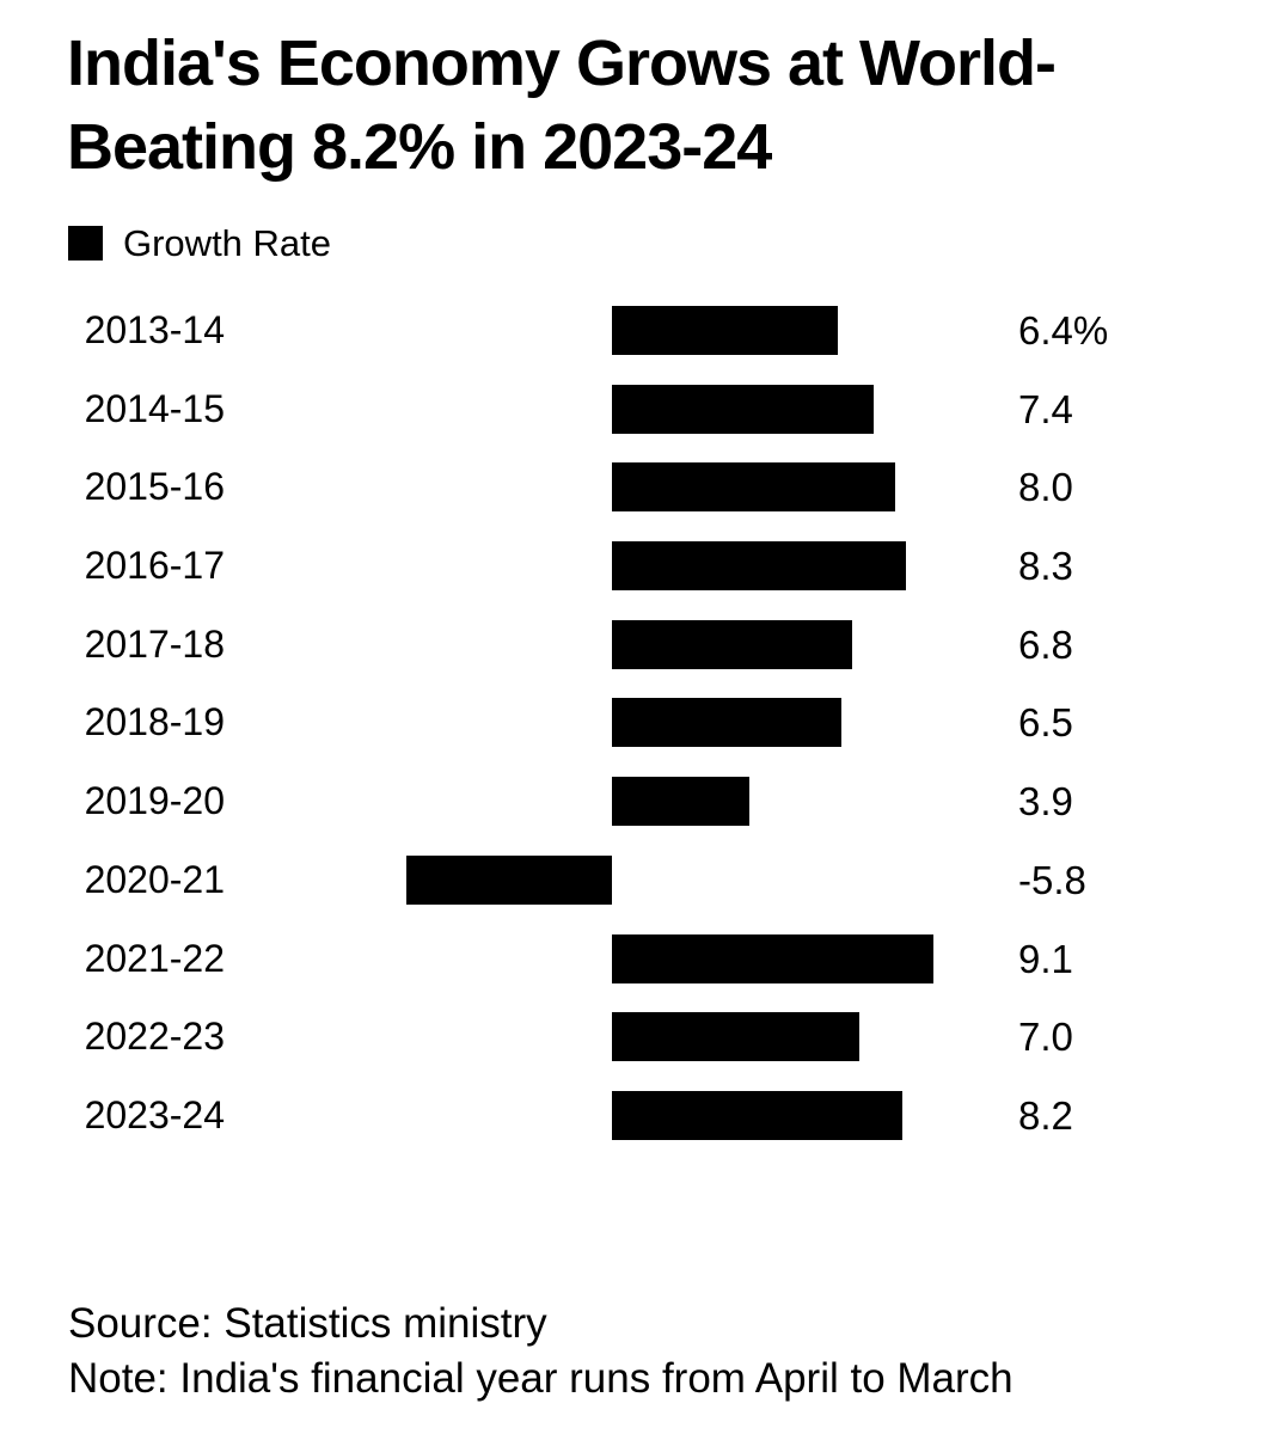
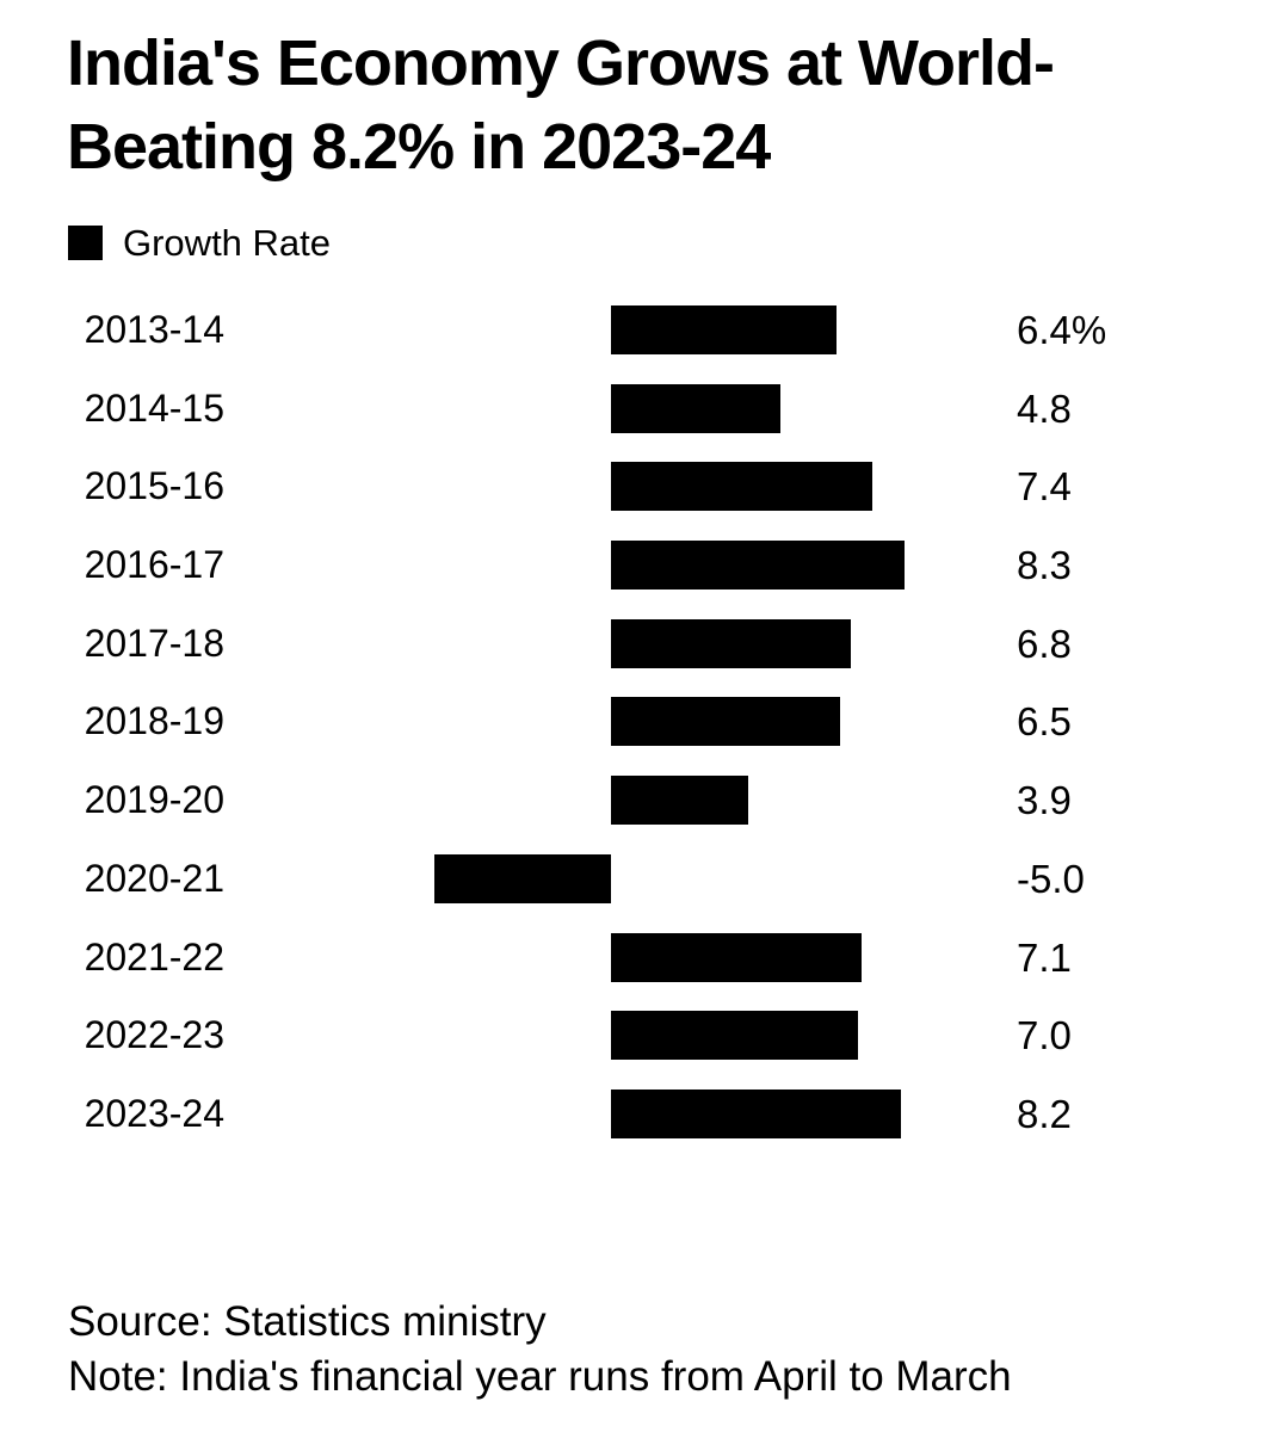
2014-15: 7.4 -> 4.8
2015-16: 8.0 -> 7.4
2020-21: -5.8 -> -5.0
2021-22: 9.1 -> 7.1
